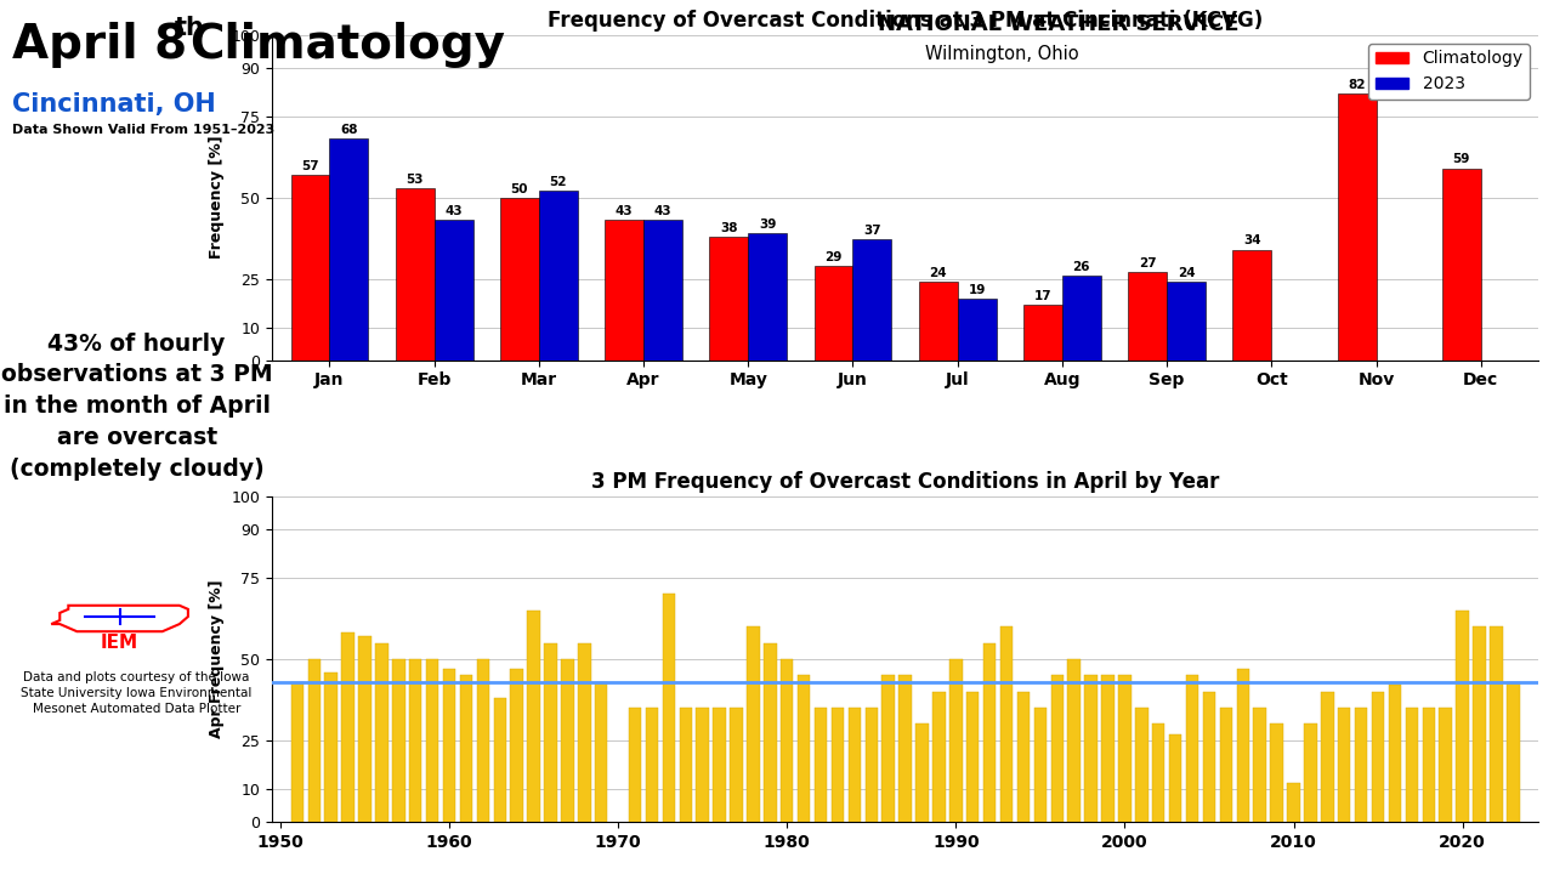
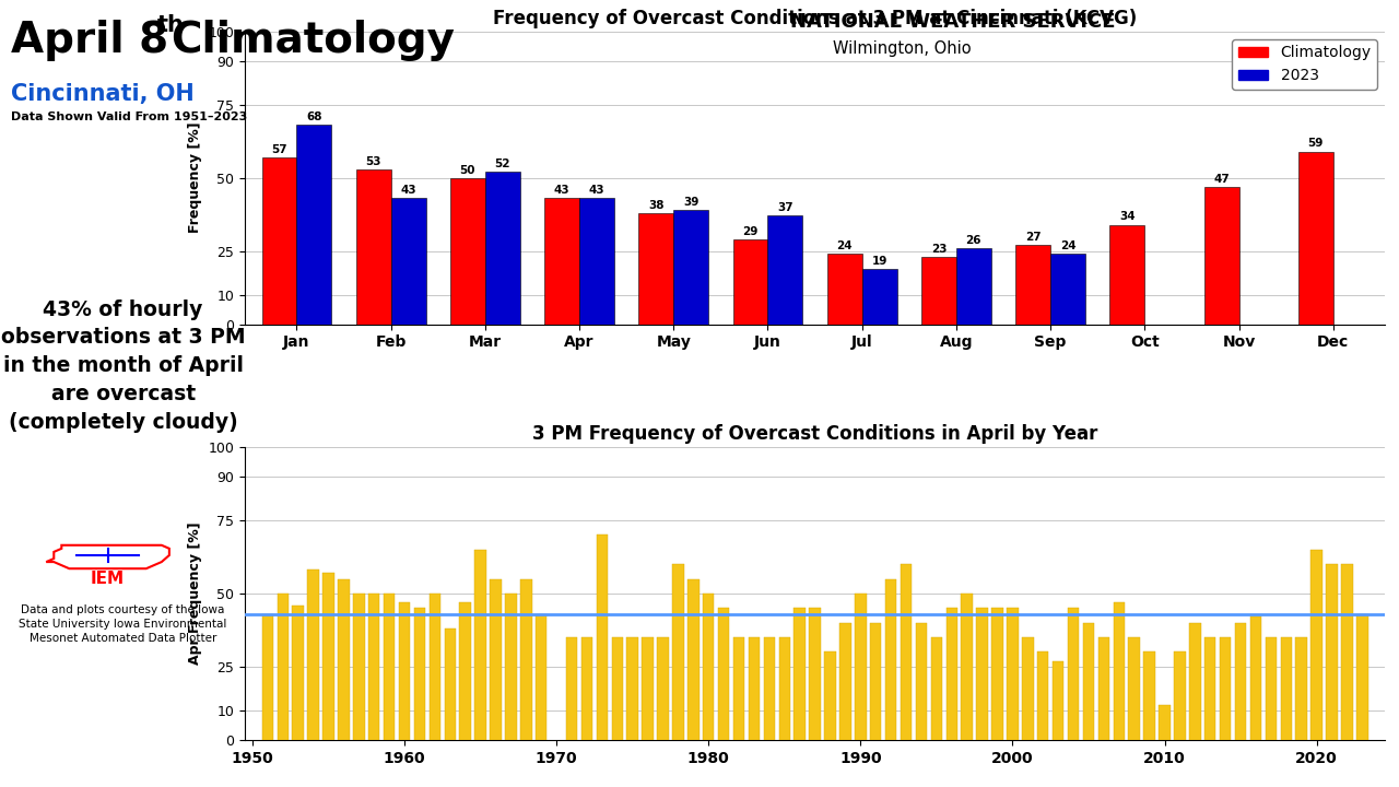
Climatology/Aug: 17 -> 23
Climatology/Nov: 82 -> 47
